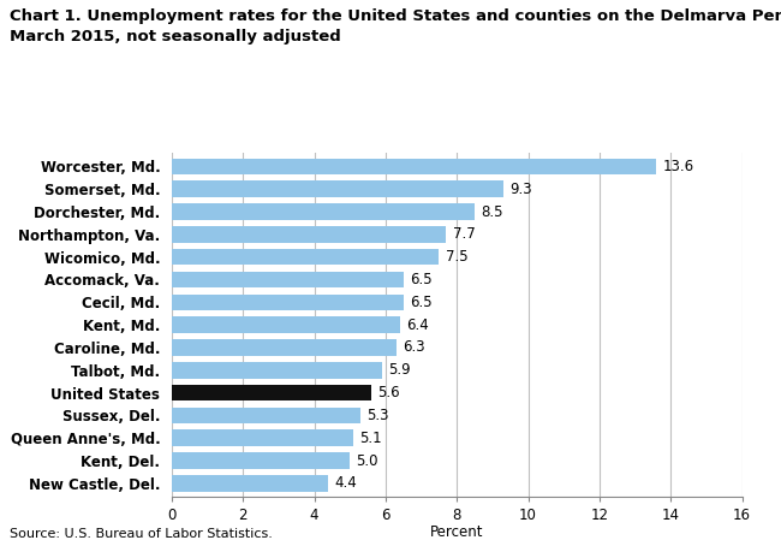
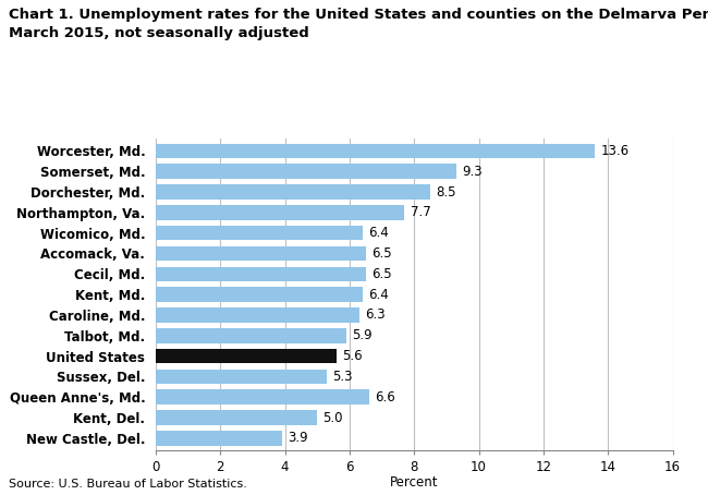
Wicomico, Md.: 7.5 -> 6.4
Queen Anne's, Md.: 5.1 -> 6.6
New Castle, Del.: 4.4 -> 3.9
